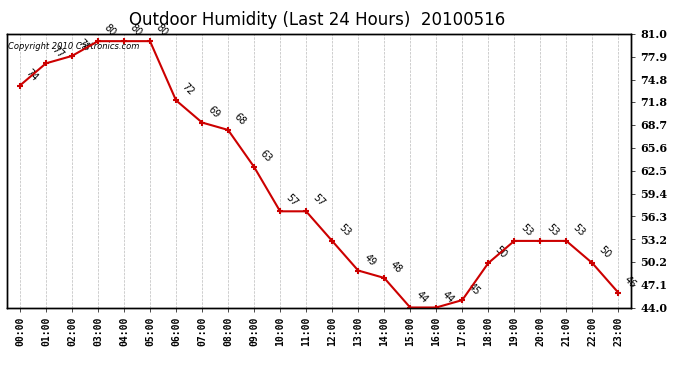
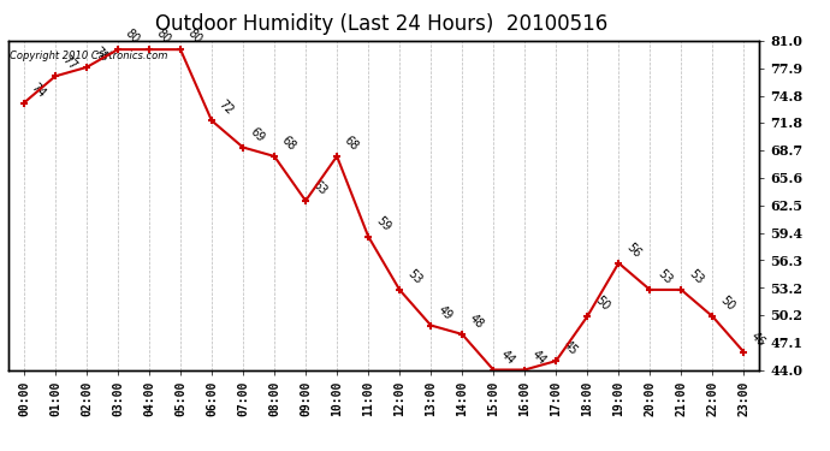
10:00: 57 -> 68
11:00: 57 -> 59
19:00: 53 -> 56
